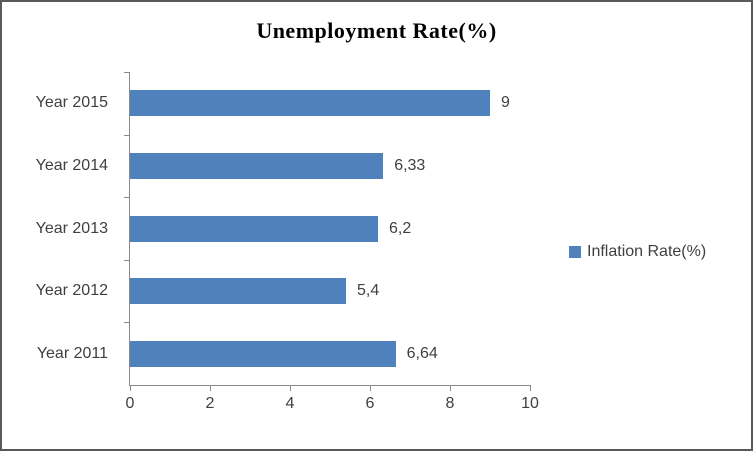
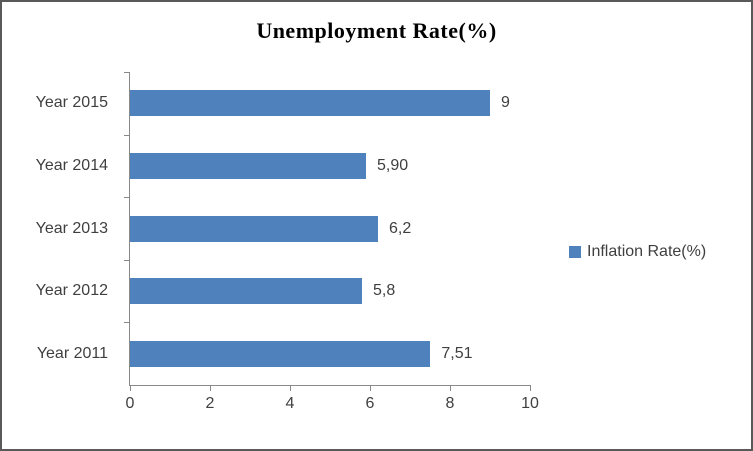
Year 2014: 6,33 -> 5,90
Year 2012: 5,4 -> 5,8
Year 2011: 6,64 -> 7,51
